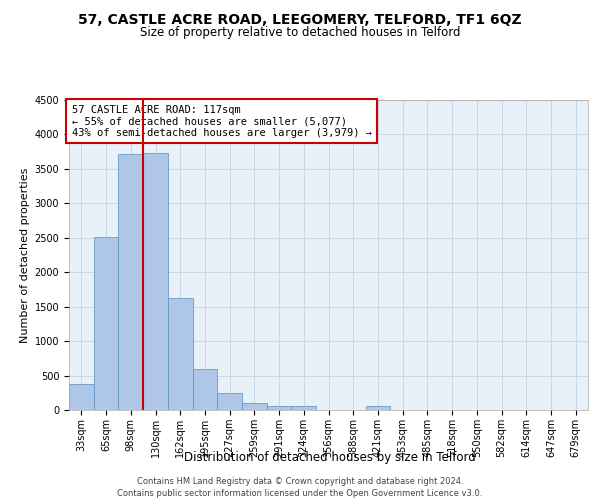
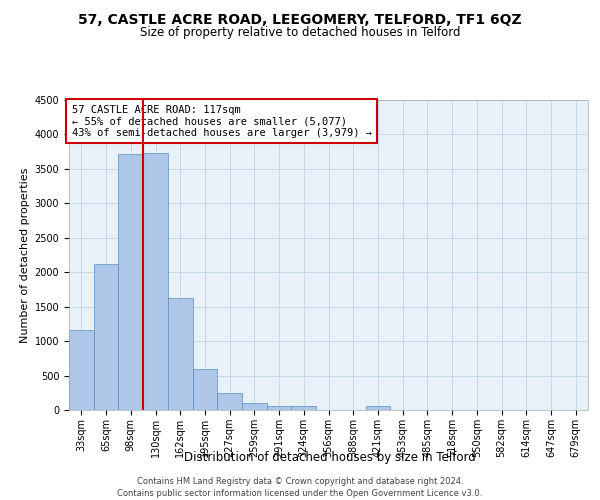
33sqm: 380 -> 1160
65sqm: 2510 -> 2120
